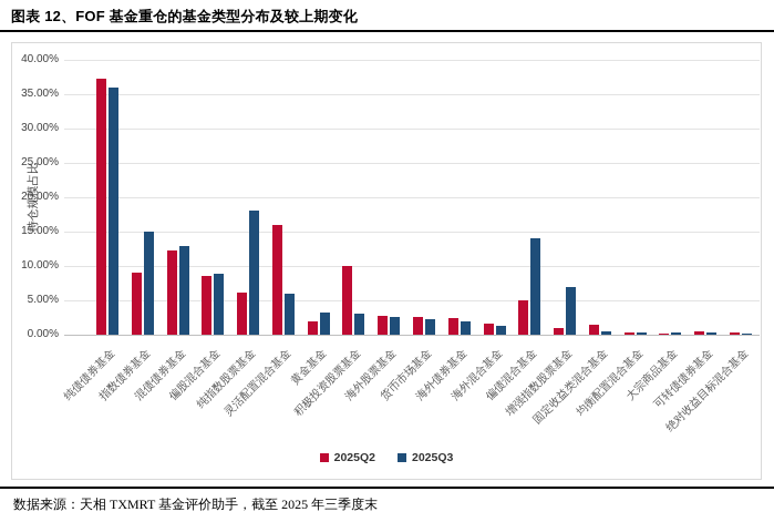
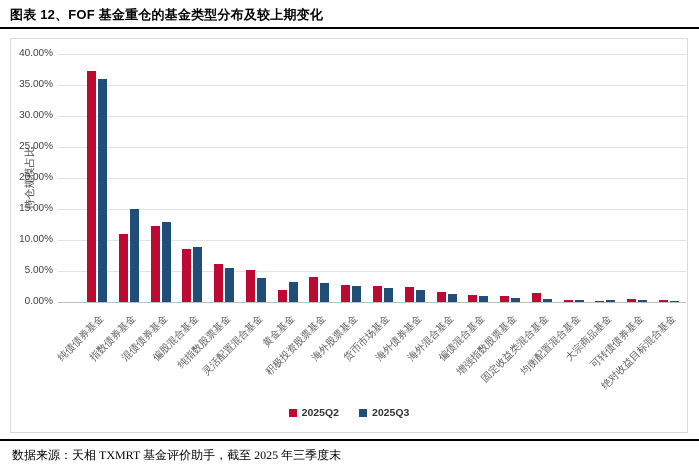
2025Q2/指数债券基金: 9% -> 11%
2025Q3/纯指数股票基金: 18% -> 6%
2025Q2/灵活配置混合基金: 16% -> 5%
2025Q3/灵活配置混合基金: 6% -> 4%
2025Q2/积极投资股票基金: 10% -> 4%
2025Q2/偏债混合基金: 5% -> 1%
2025Q3/偏债混合基金: 14% -> 1%
2025Q3/增强指数股票基金: 7% -> 1%
